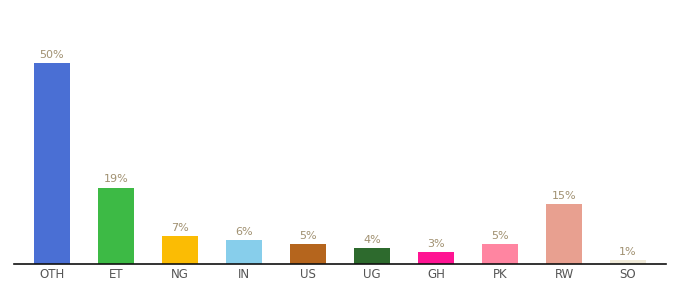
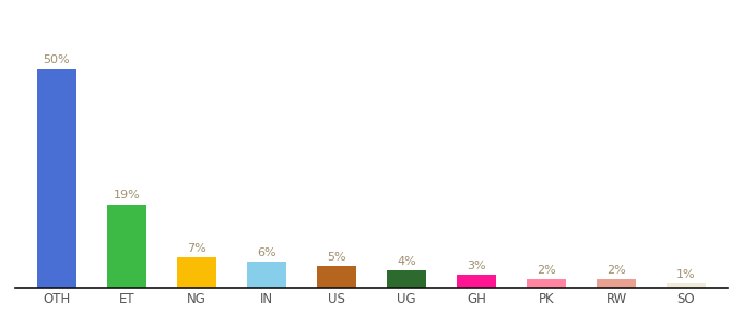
PK: 5% -> 2%
RW: 15% -> 2%
